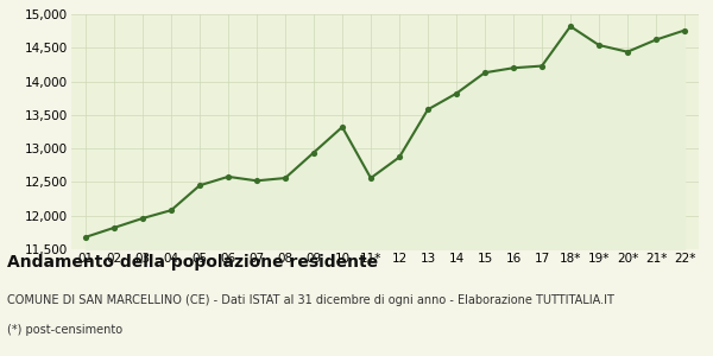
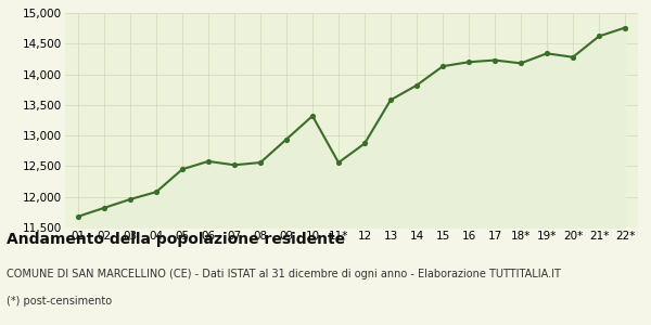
18*: 14,820 -> 14,180
19*: 14,540 -> 14,340
20*: 14,440 -> 14,280
